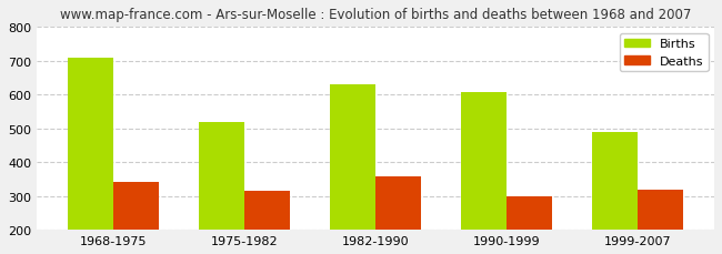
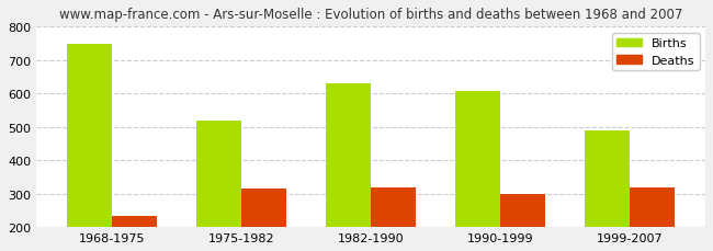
Births/1968-1975: 710 -> 750
Deaths/1968-1975: 343 -> 235
Deaths/1982-1990: 358 -> 320
